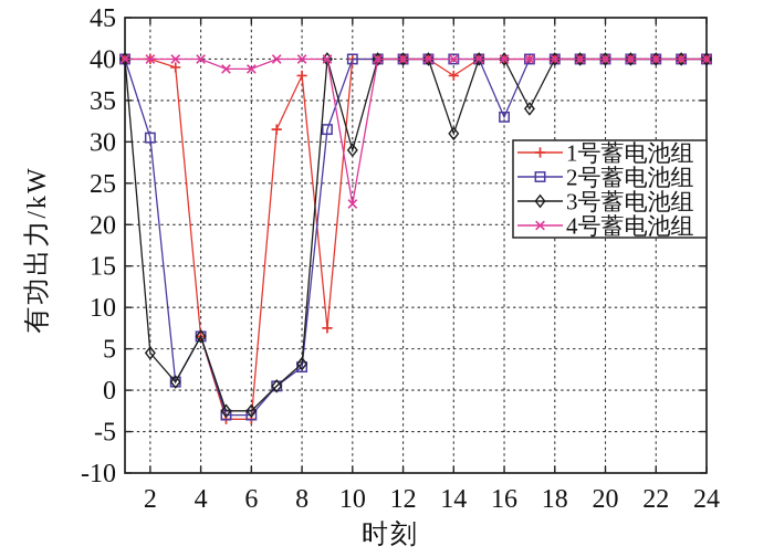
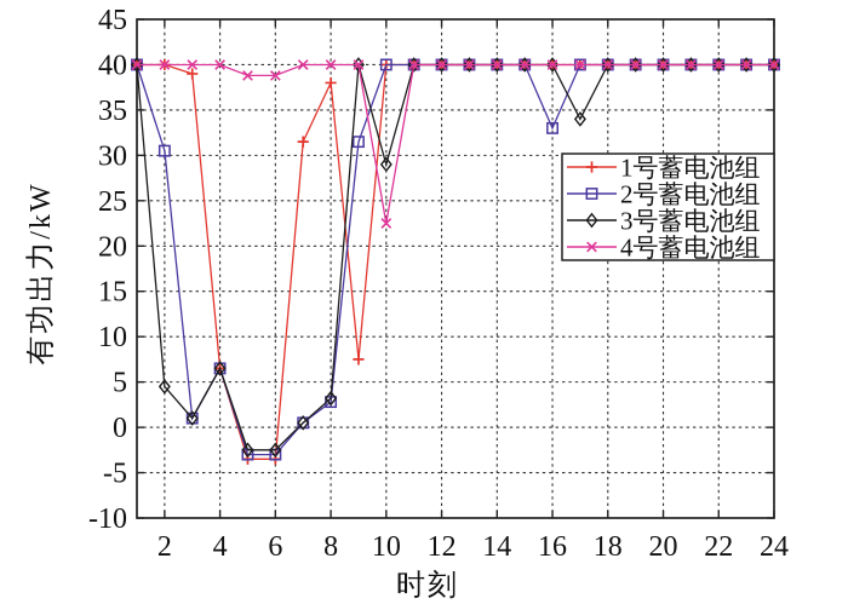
1号蓄电池组/14: 38 -> 40
3号蓄电池组/14: 31 -> 40
